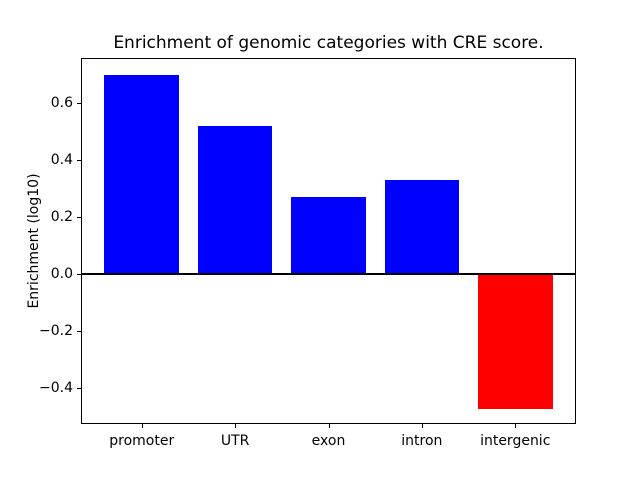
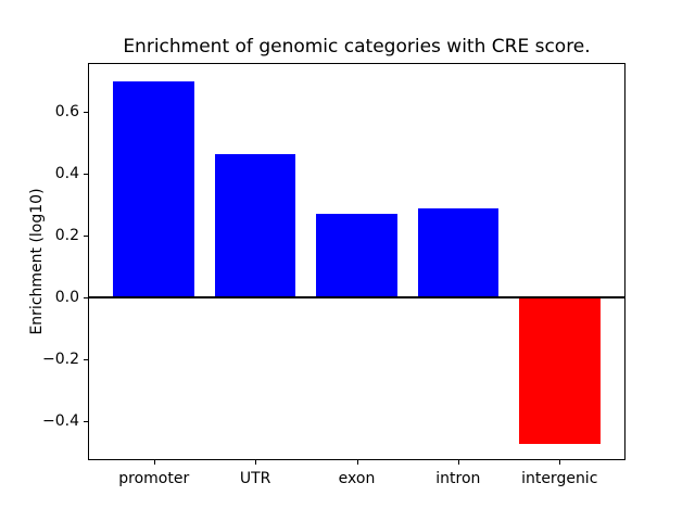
UTR: 0.52 -> 0.47
intron: 0.33 -> 0.29
